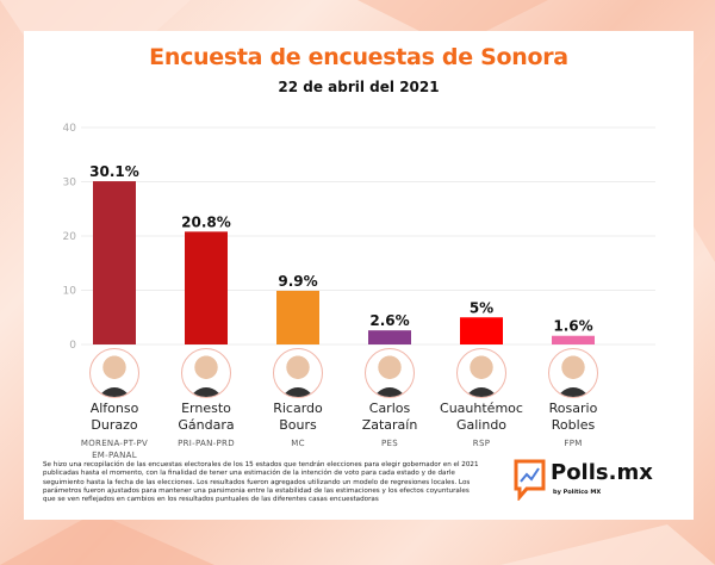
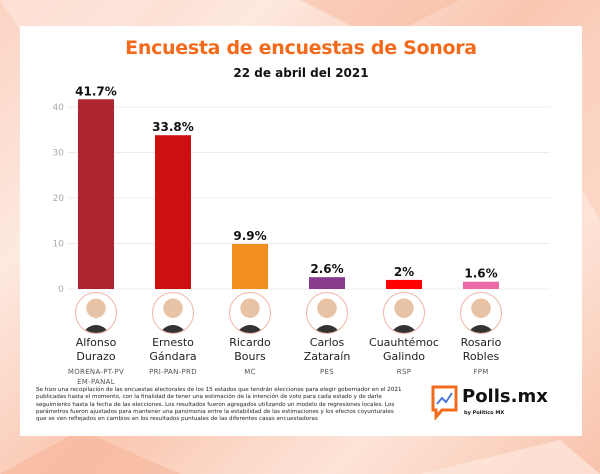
Alfonso Durazo: 30.1% -> 41.7%
Ernesto Gándara: 20.8% -> 33.8%
Cuauhtémoc Galindo: 5% -> 2%
